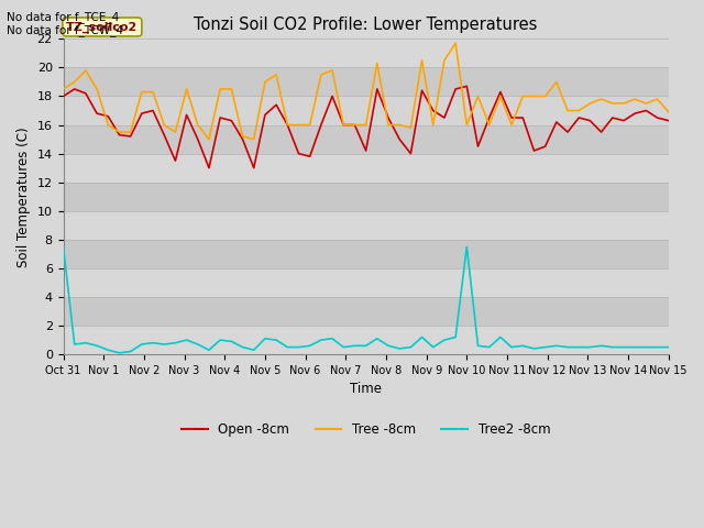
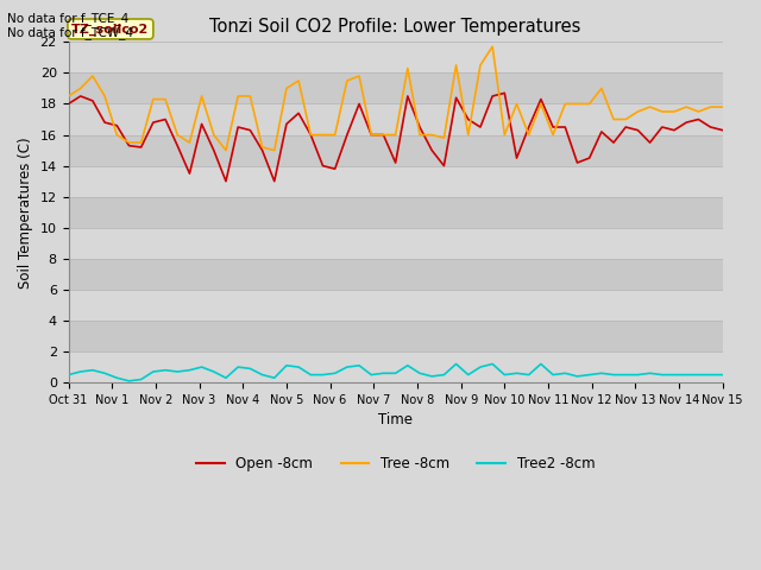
Tree2 -8cm/Oct 31: 7.5 -> 0.5
Tree2 -8cm/Nov 10: 7.5 -> 0.5
Tree -8cm/Nov 15: 16.9 -> 17.8
